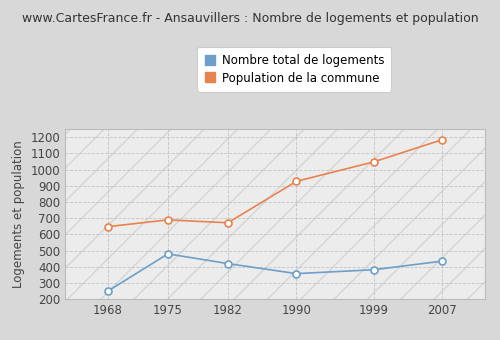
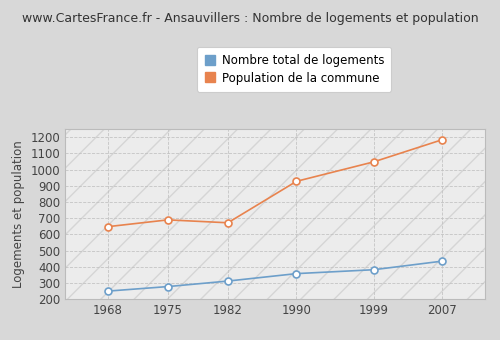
Nombre total de logements/1975: 480 -> 280
Nombre total de logements/1982: 420 -> 310
